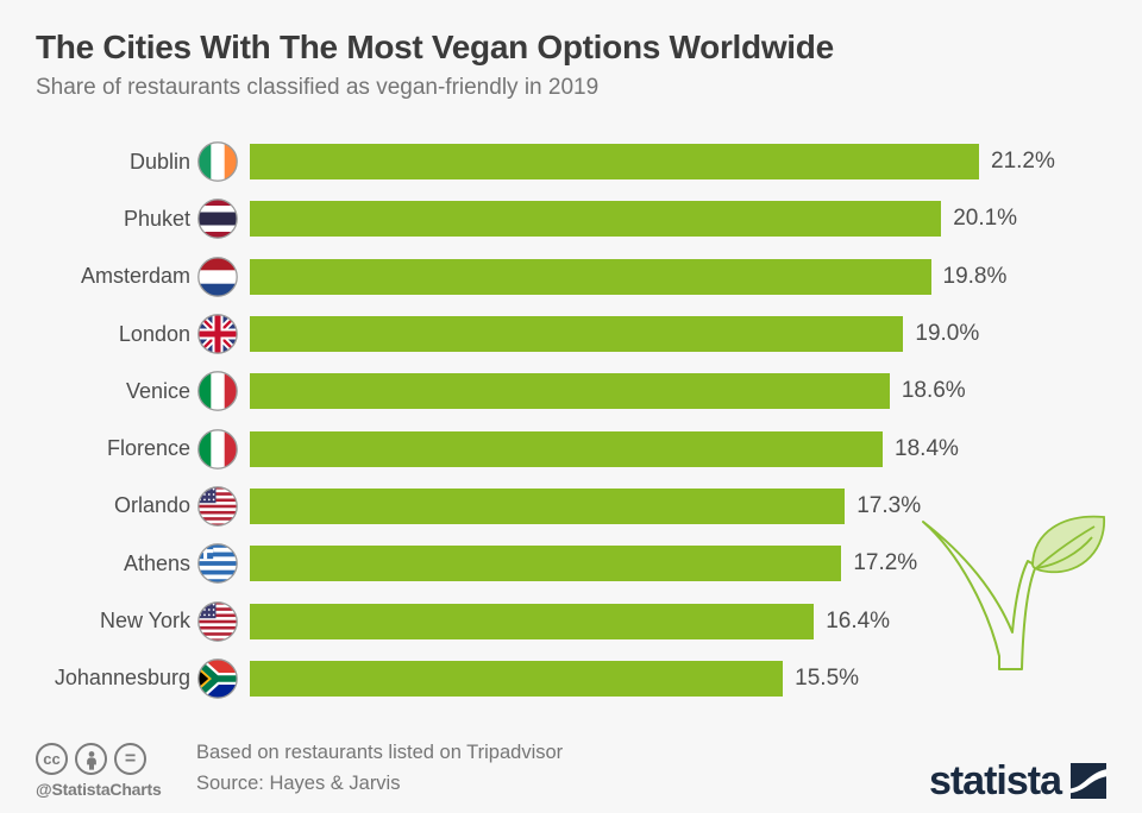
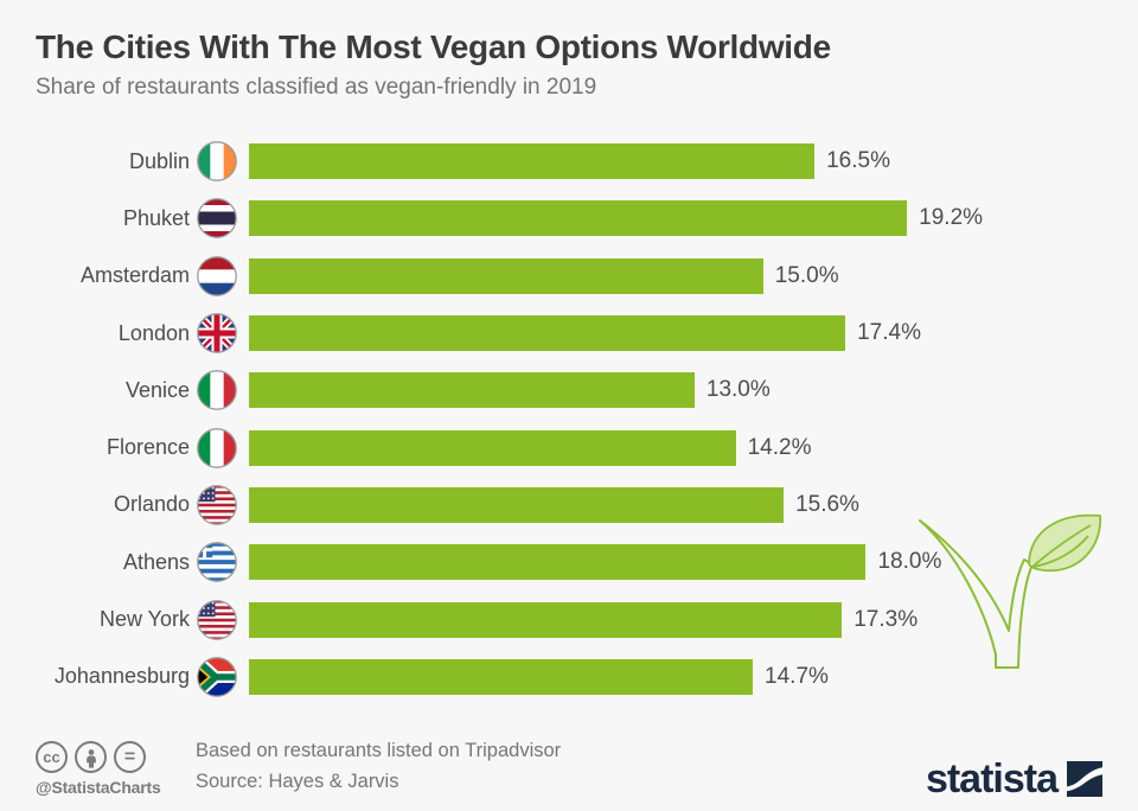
Dublin: 21.2% -> 16.5%
Phuket: 20.1% -> 19.2%
Amsterdam: 19.8% -> 15.0%
London: 19.0% -> 17.4%
Venice: 18.6% -> 13.0%
Florence: 18.4% -> 14.2%
Orlando: 17.3% -> 15.6%
Athens: 17.2% -> 18.0%
New York: 16.4% -> 17.3%
Johannesburg: 15.5% -> 14.7%
